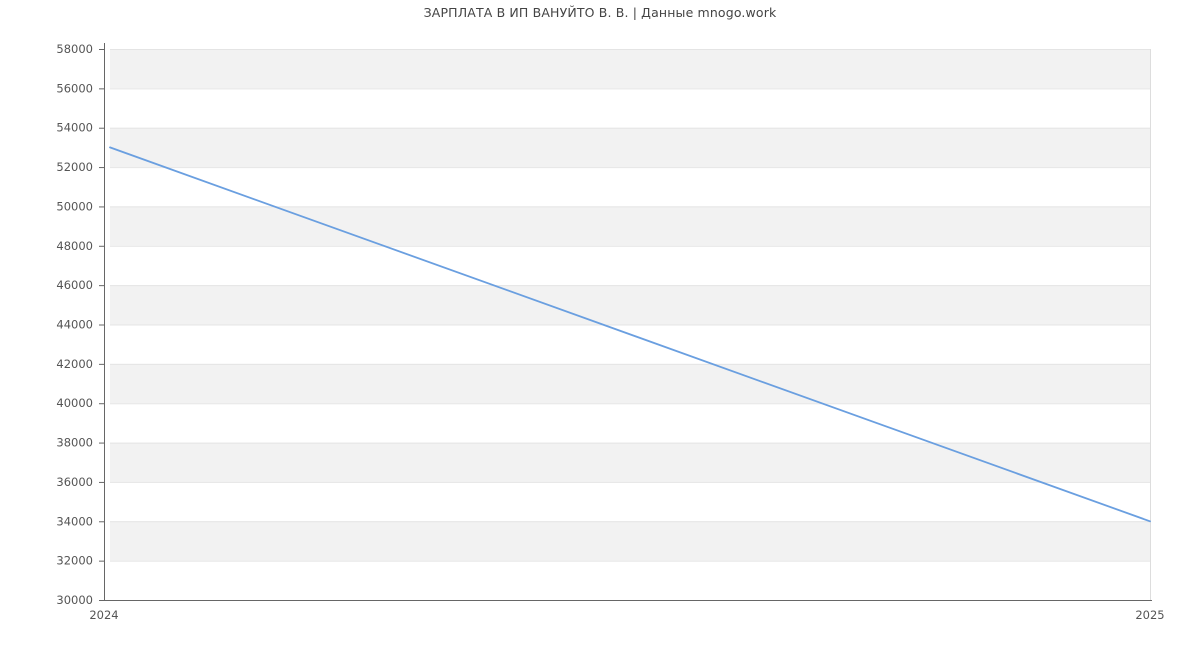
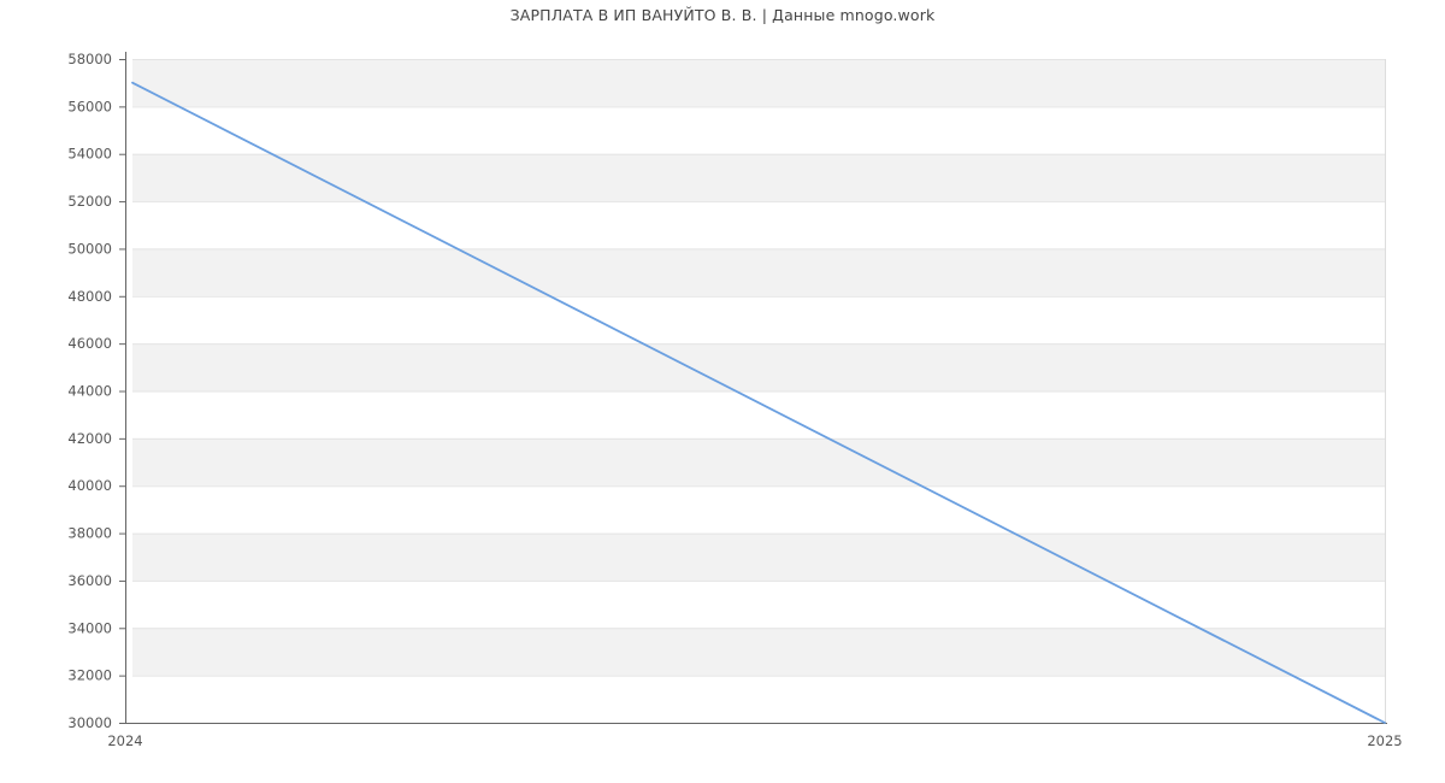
2024: 53000 -> 57000
2025: 34000 -> 30000
